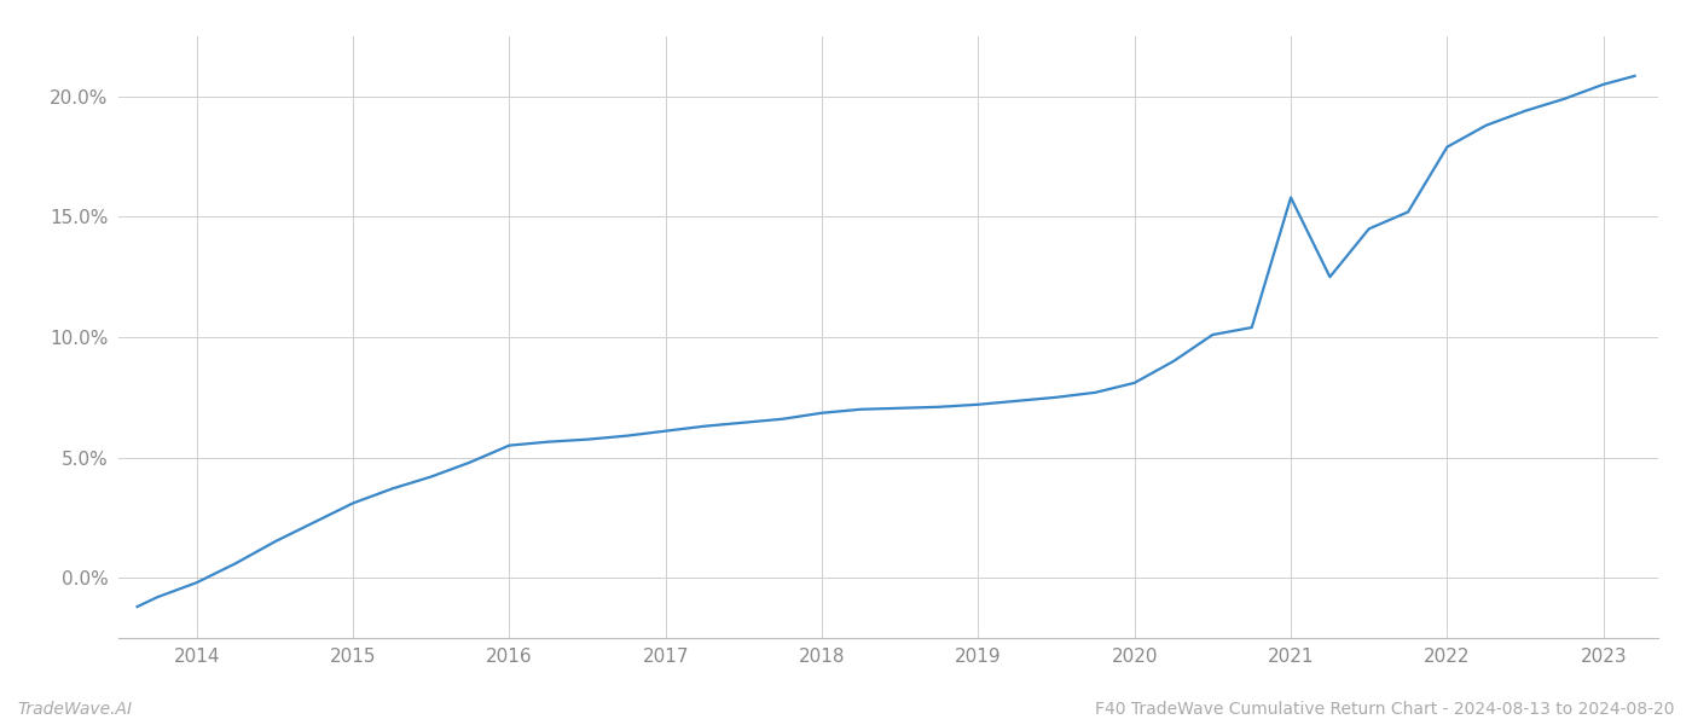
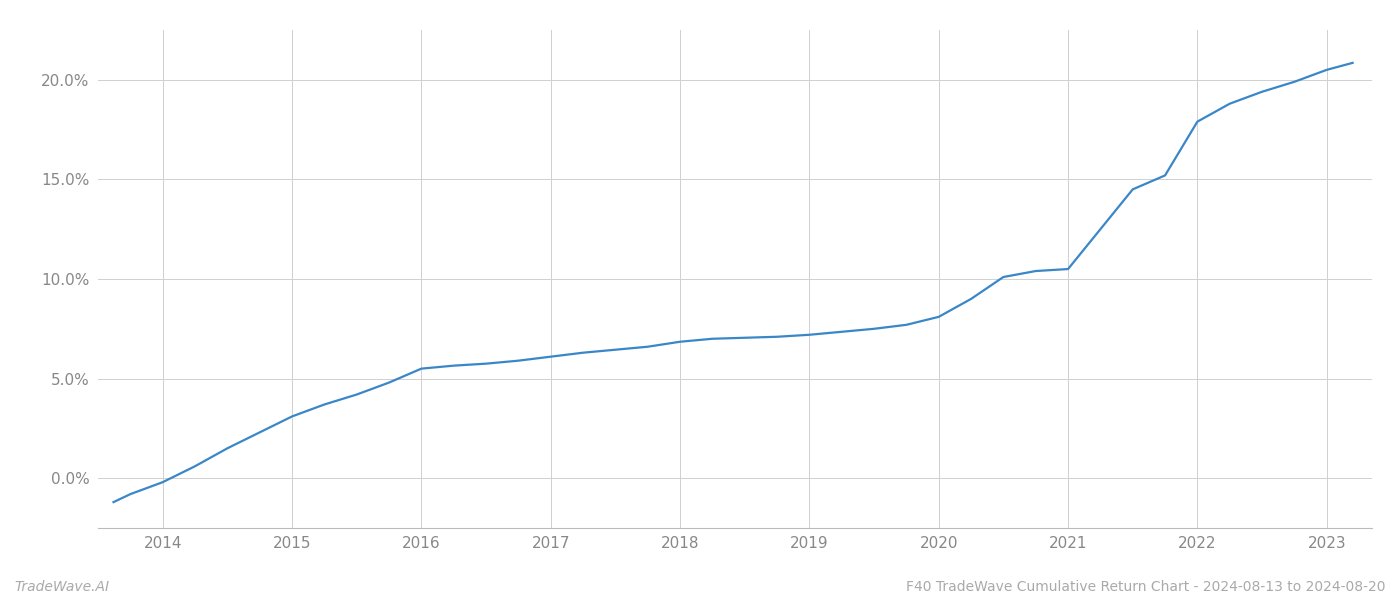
2021: 15.8% -> 10.5%
